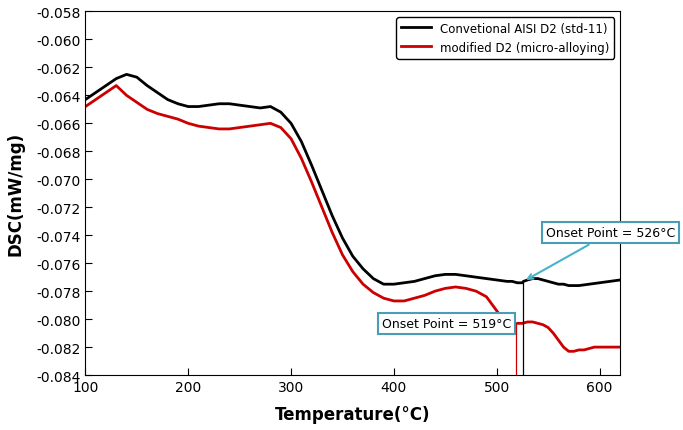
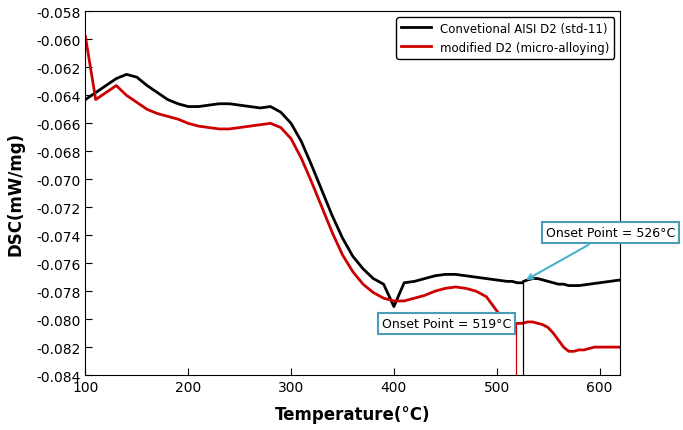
modified D2 (micro-alloying)/100: -0.0648 -> -0.0598
Convetional AISI D2 (std-11)/400: -0.0775 -> -0.0791
